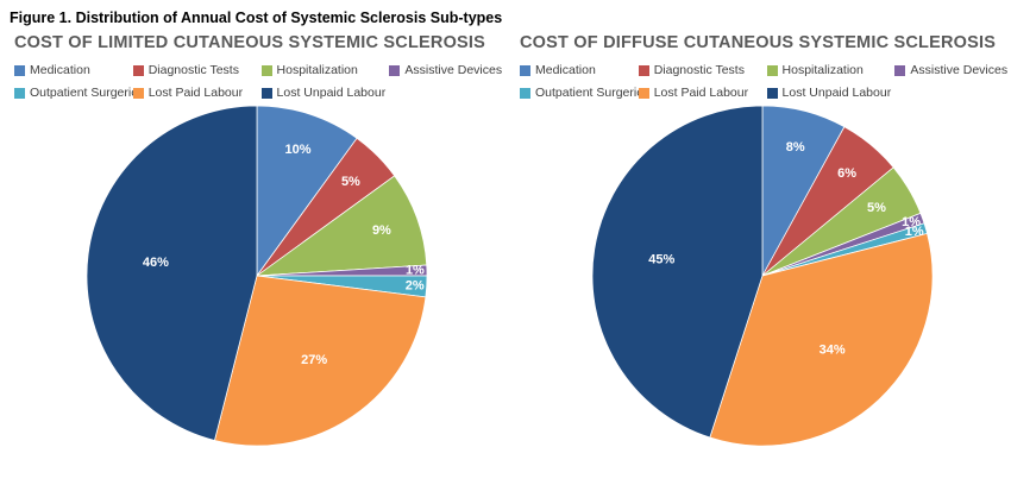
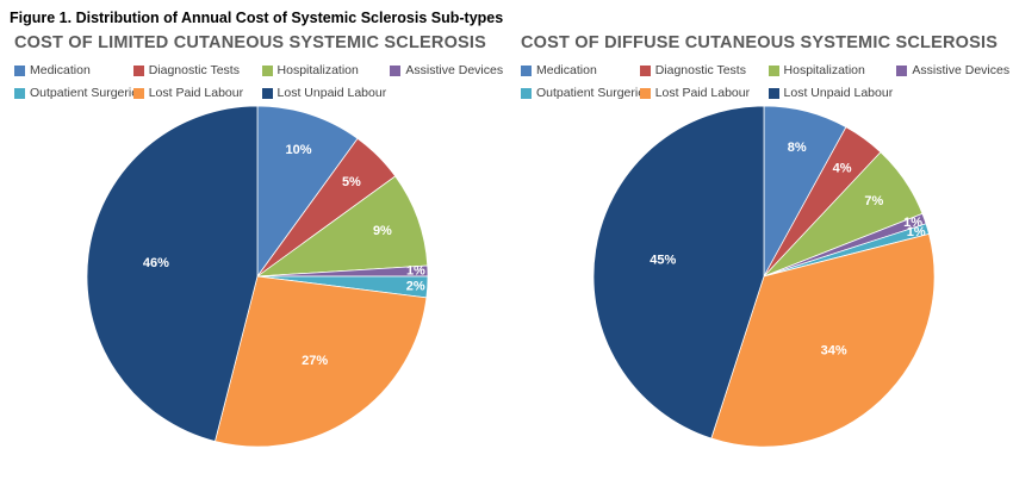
COST OF DIFFUSE CUTANEOUS SYSTEMIC SCLEROSIS/Diagnostic Tests: 6% -> 4%
COST OF DIFFUSE CUTANEOUS SYSTEMIC SCLEROSIS/Hospitalization: 5% -> 7%
